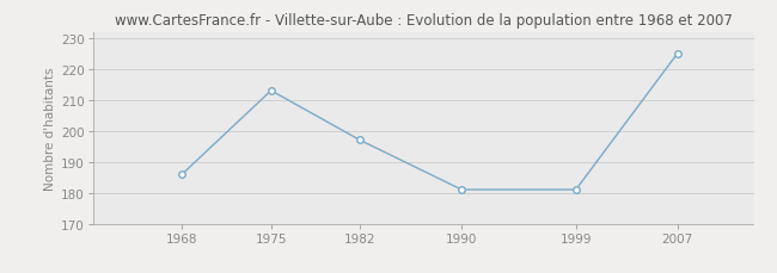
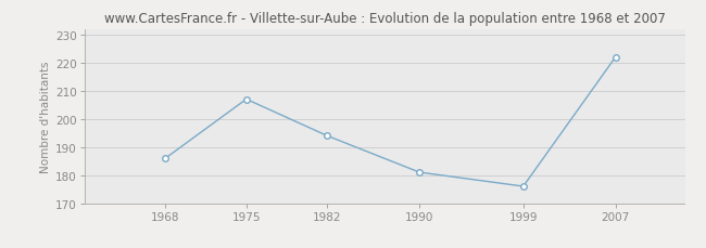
1975: 213 -> 207
1982: 197 -> 194
1999: 181 -> 176
2007: 225 -> 222
